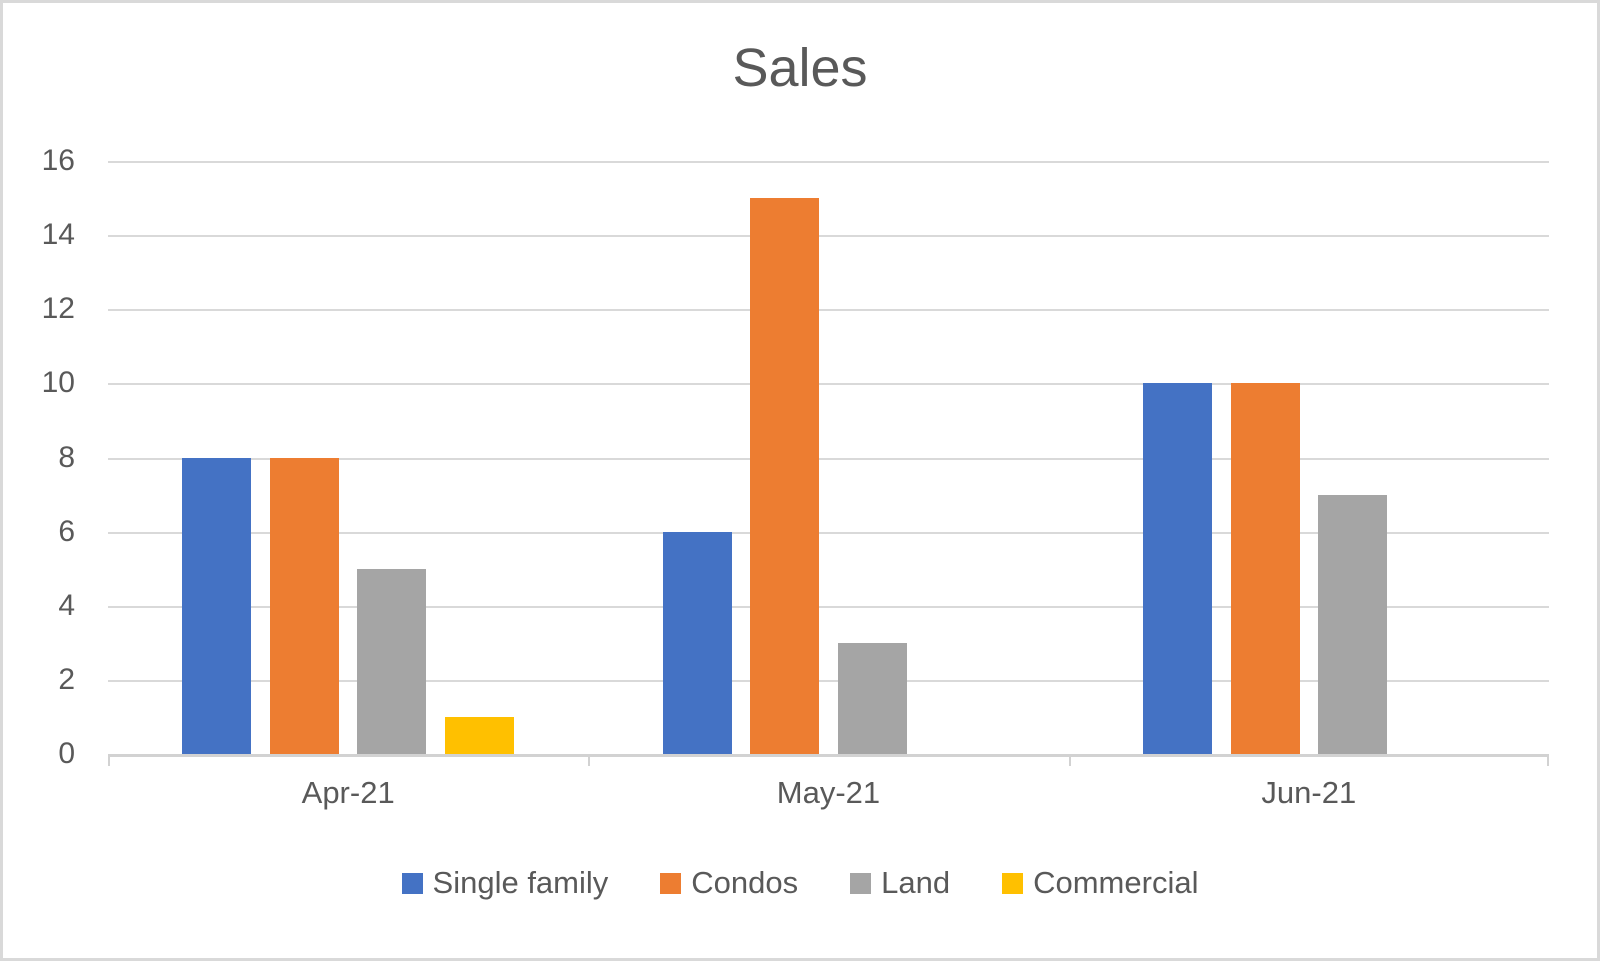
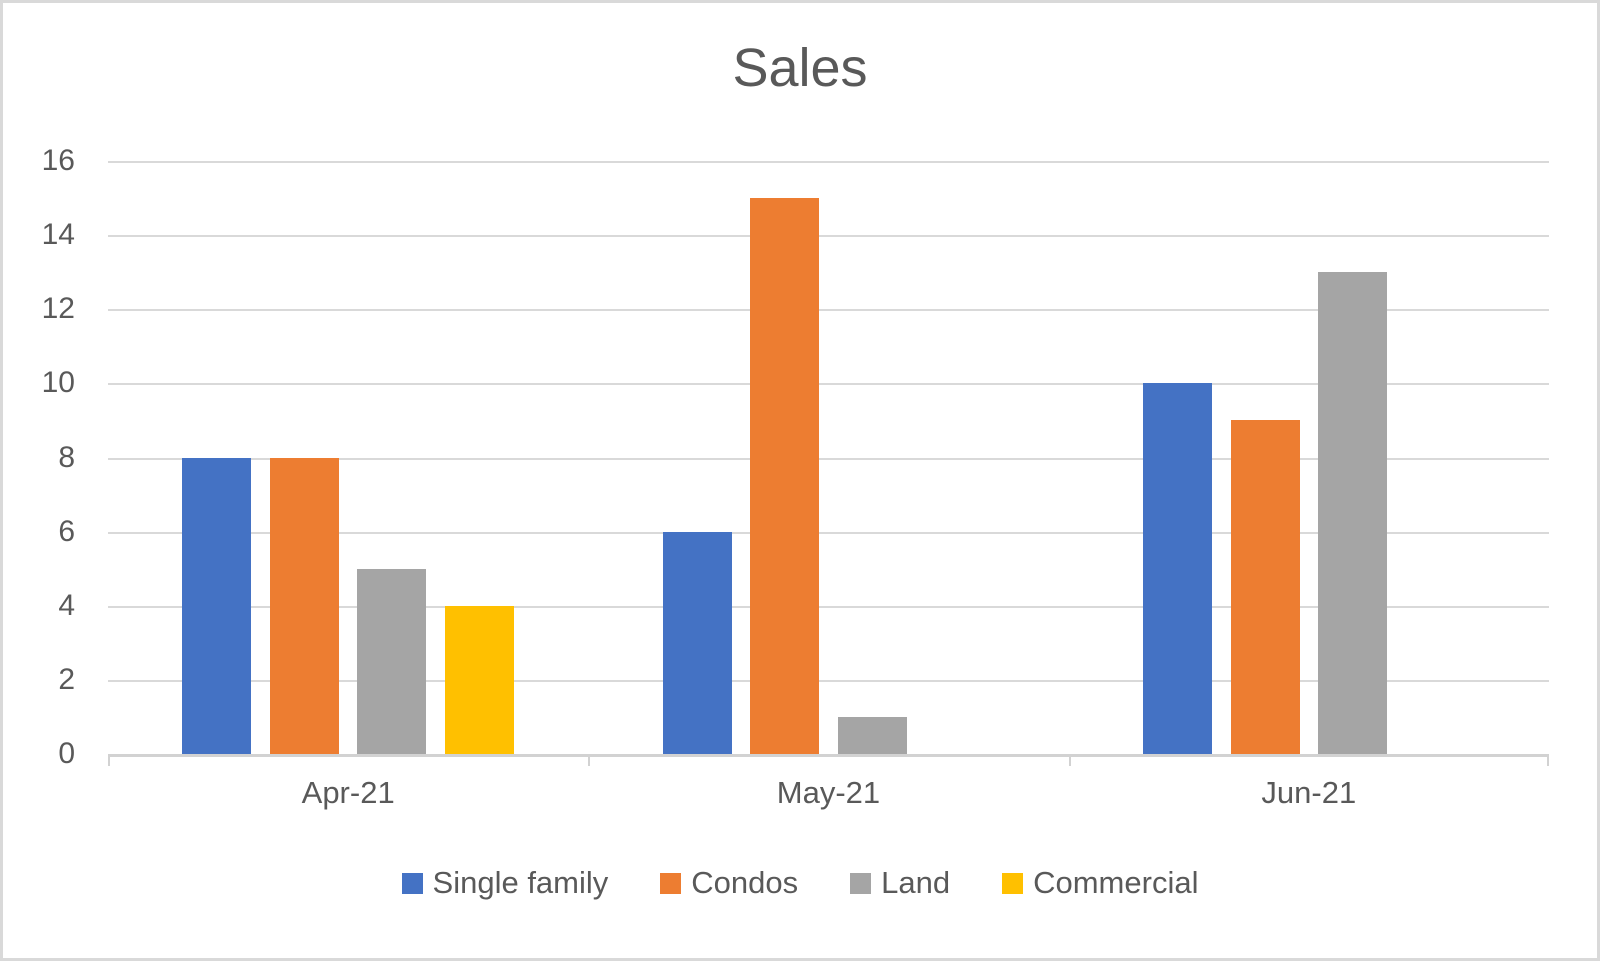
Commercial/Apr-21: 1 -> 4
Land/May-21: 3 -> 1
Condos/Jun-21: 10 -> 9
Land/Jun-21: 7 -> 13
